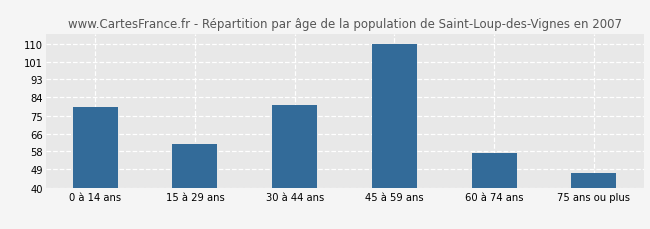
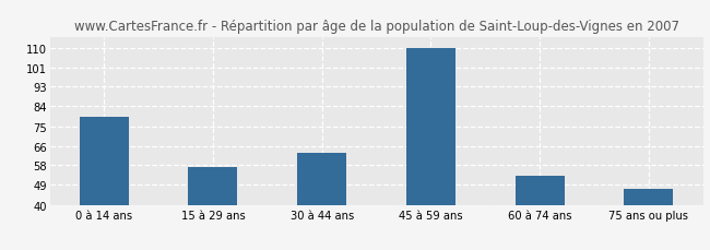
15 à 29 ans: 61 -> 57
30 à 44 ans: 80 -> 63
60 à 74 ans: 57 -> 53
